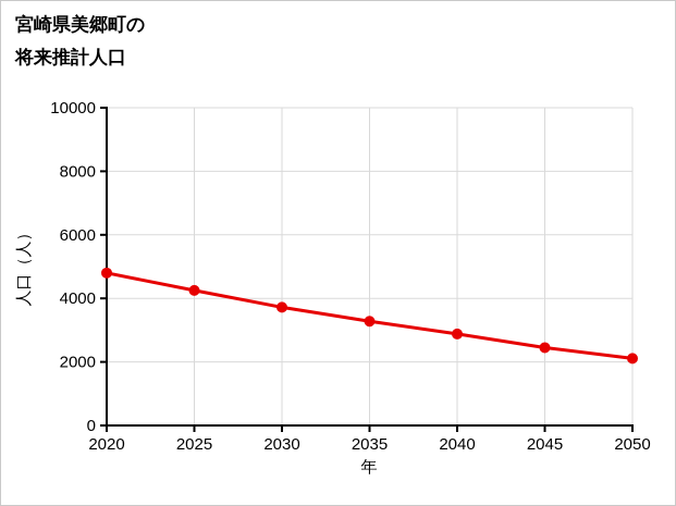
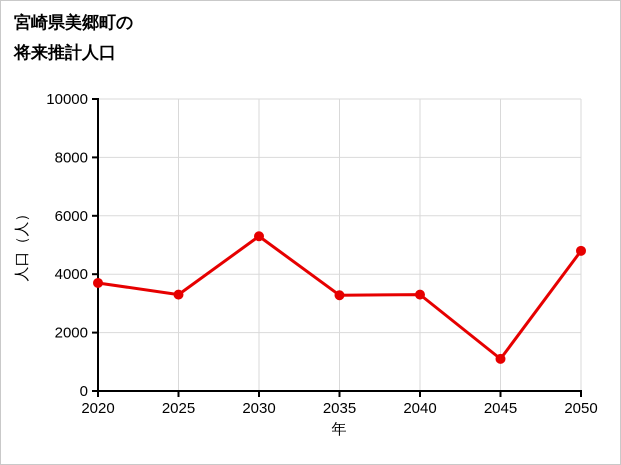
2020: 4800 -> 3700
2025: 4200 -> 3300
2030: 3700 -> 5300
2040: 2900 -> 3300
2045: 2400 -> 1100
2050: 2100 -> 4800
